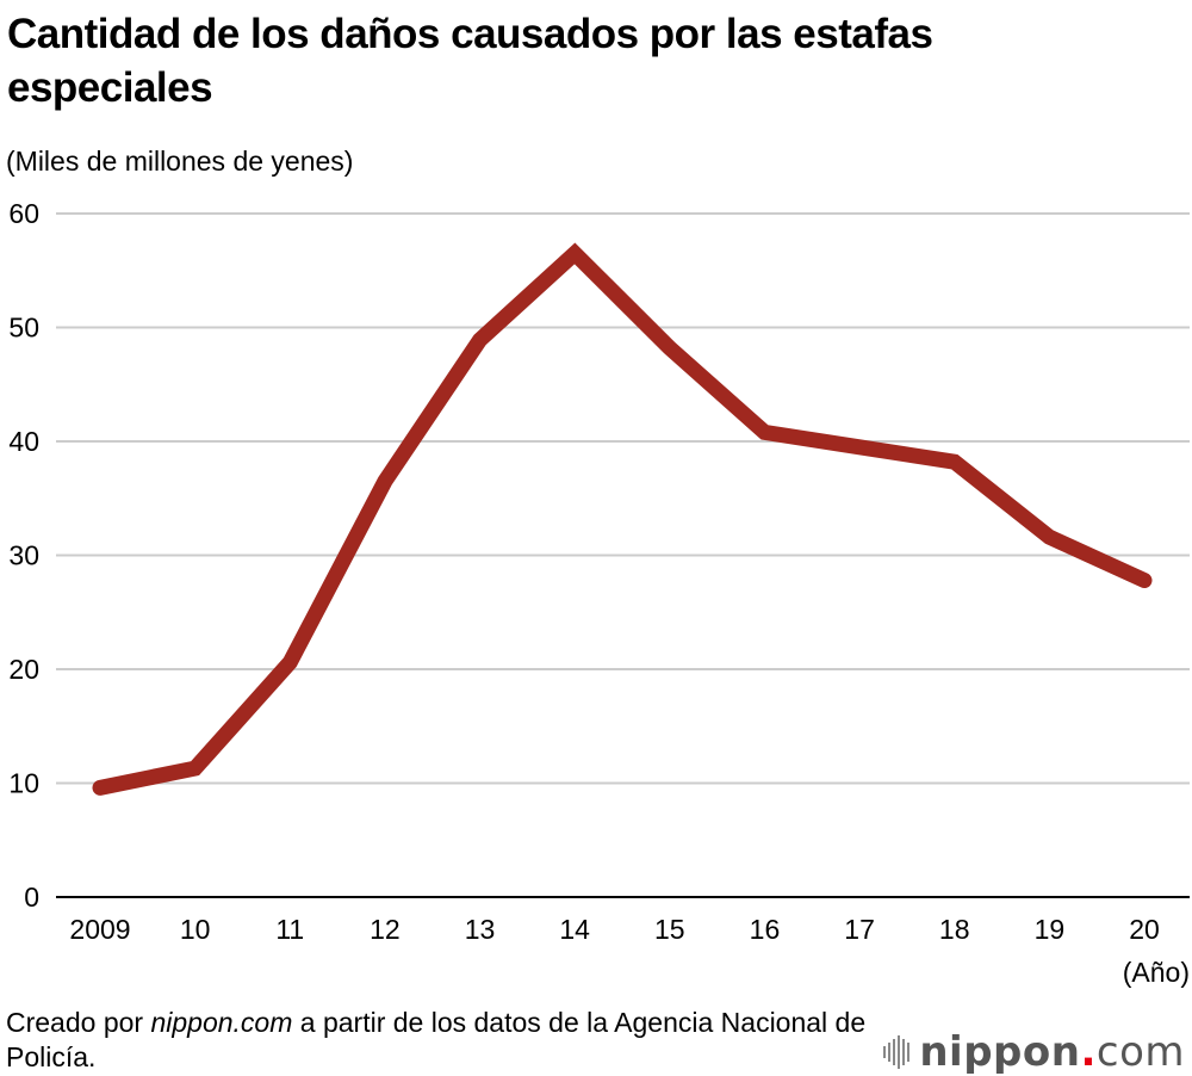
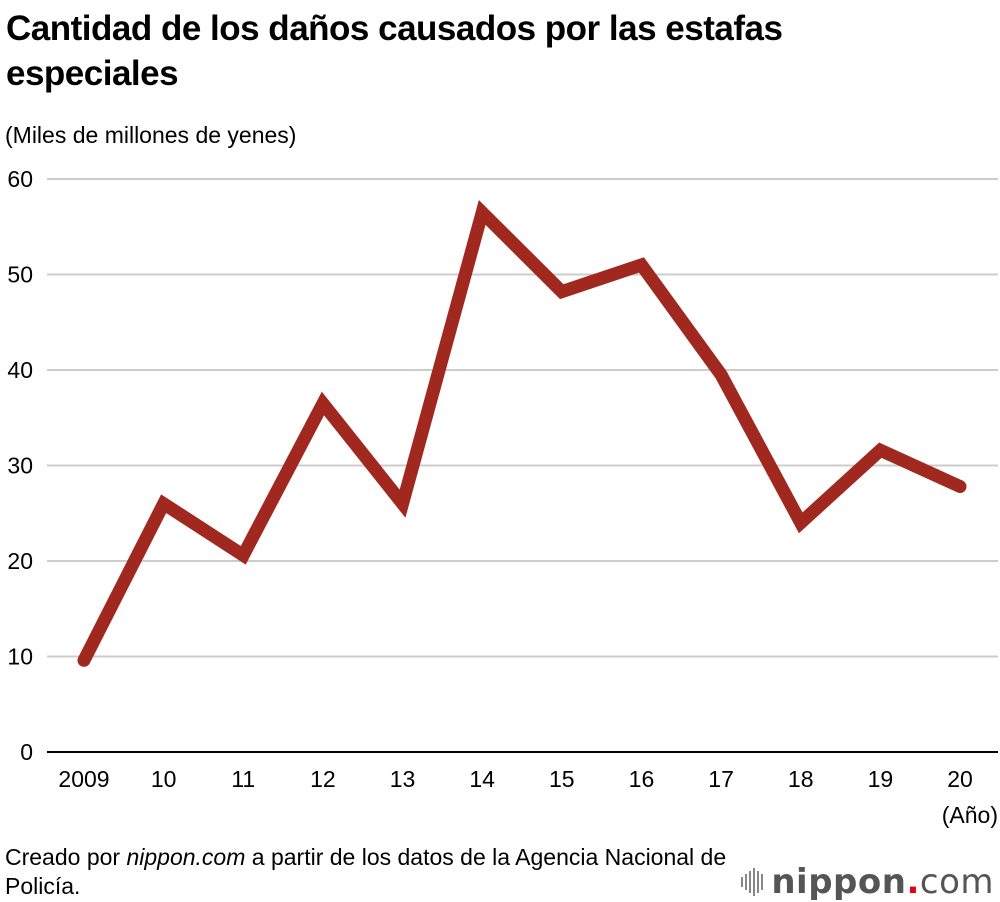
10: 11 -> 26
13: 49 -> 26
16: 41 -> 51
18: 38 -> 24
